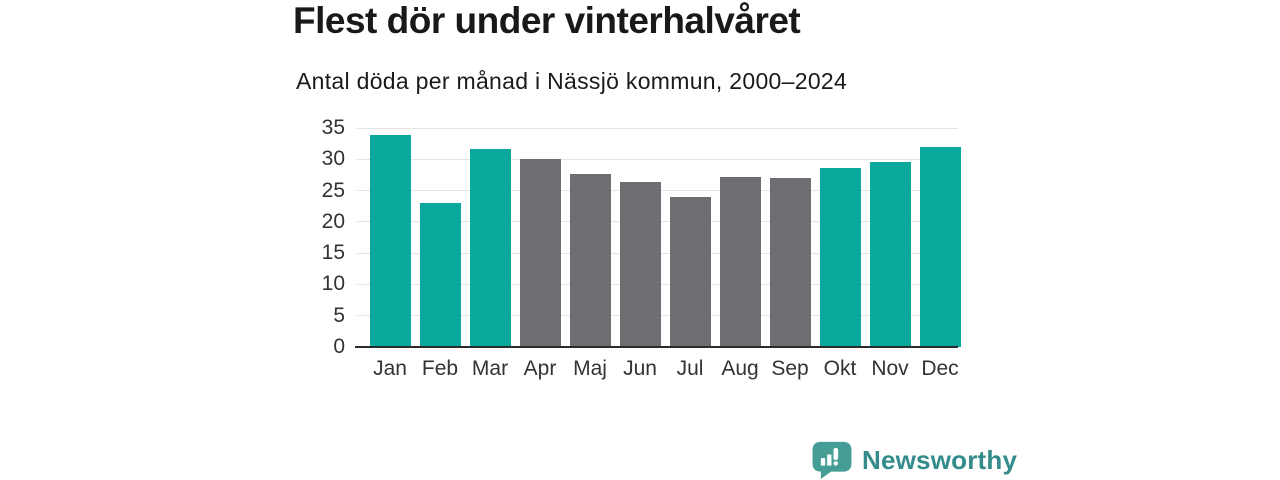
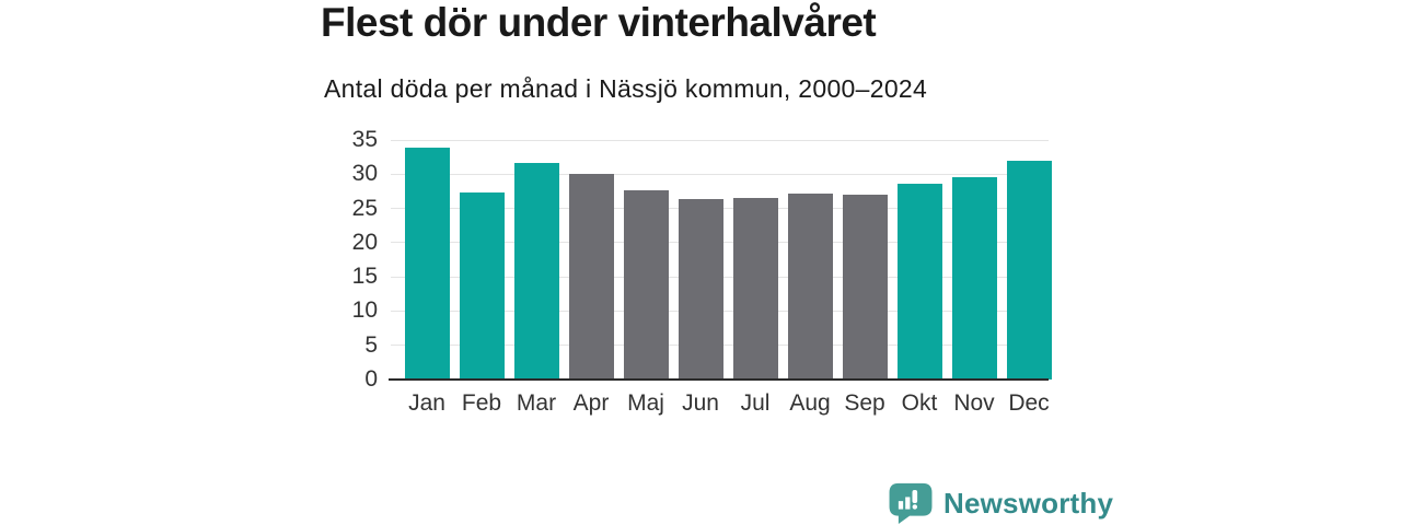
Feb: 23 -> 27
Jul: 24 -> 26
